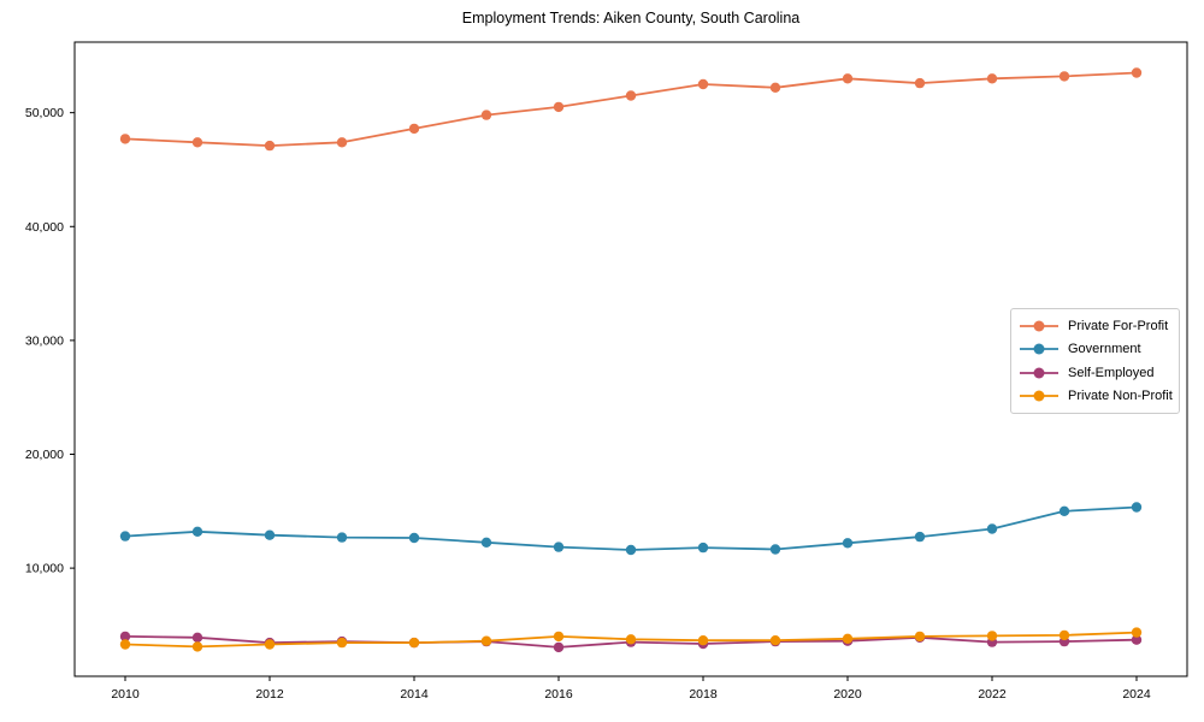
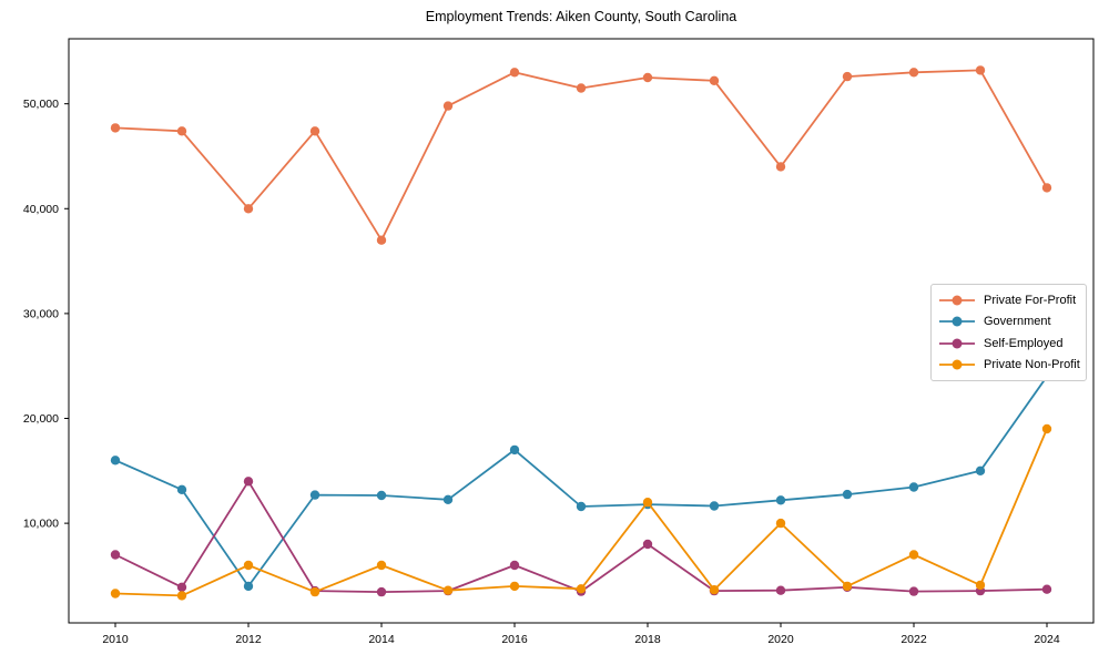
Government/2010: 13000 -> 16000
Self-Employed/2010: 4000 -> 7000
Private For-Profit/2012: 47000 -> 40000
Government/2012: 13000 -> 4000
Self-Employed/2012: 3000 -> 14000
Private Non-Profit/2012: 3000 -> 6000
Private For-Profit/2014: 49000 -> 37000
Private Non-Profit/2014: 3000 -> 6000
Private For-Profit/2016: 50000 -> 53000
Government/2016: 12000 -> 17000
Self-Employed/2016: 3000 -> 6000
Self-Employed/2018: 3000 -> 8000
Private Non-Profit/2018: 4000 -> 12000
Private For-Profit/2020: 53000 -> 44000
Private Non-Profit/2020: 4000 -> 10000
Private Non-Profit/2022: 4000 -> 7000
Private For-Profit/2024: 54000 -> 42000
Government/2024: 15000 -> 24000
Private Non-Profit/2024: 4000 -> 19000
